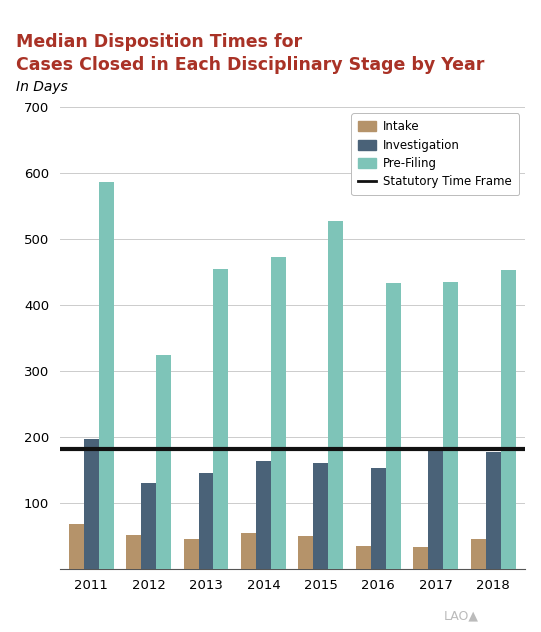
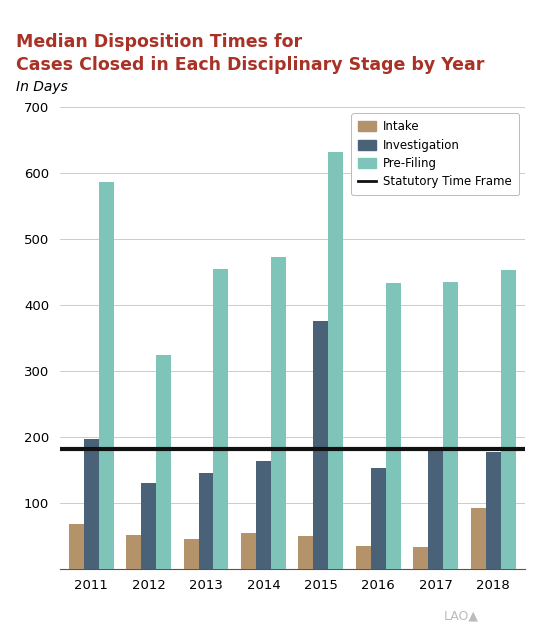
Investigation/2015: 161 -> 376
Pre-Filing/2015: 528 -> 632
Intake/2018: 45 -> 92
